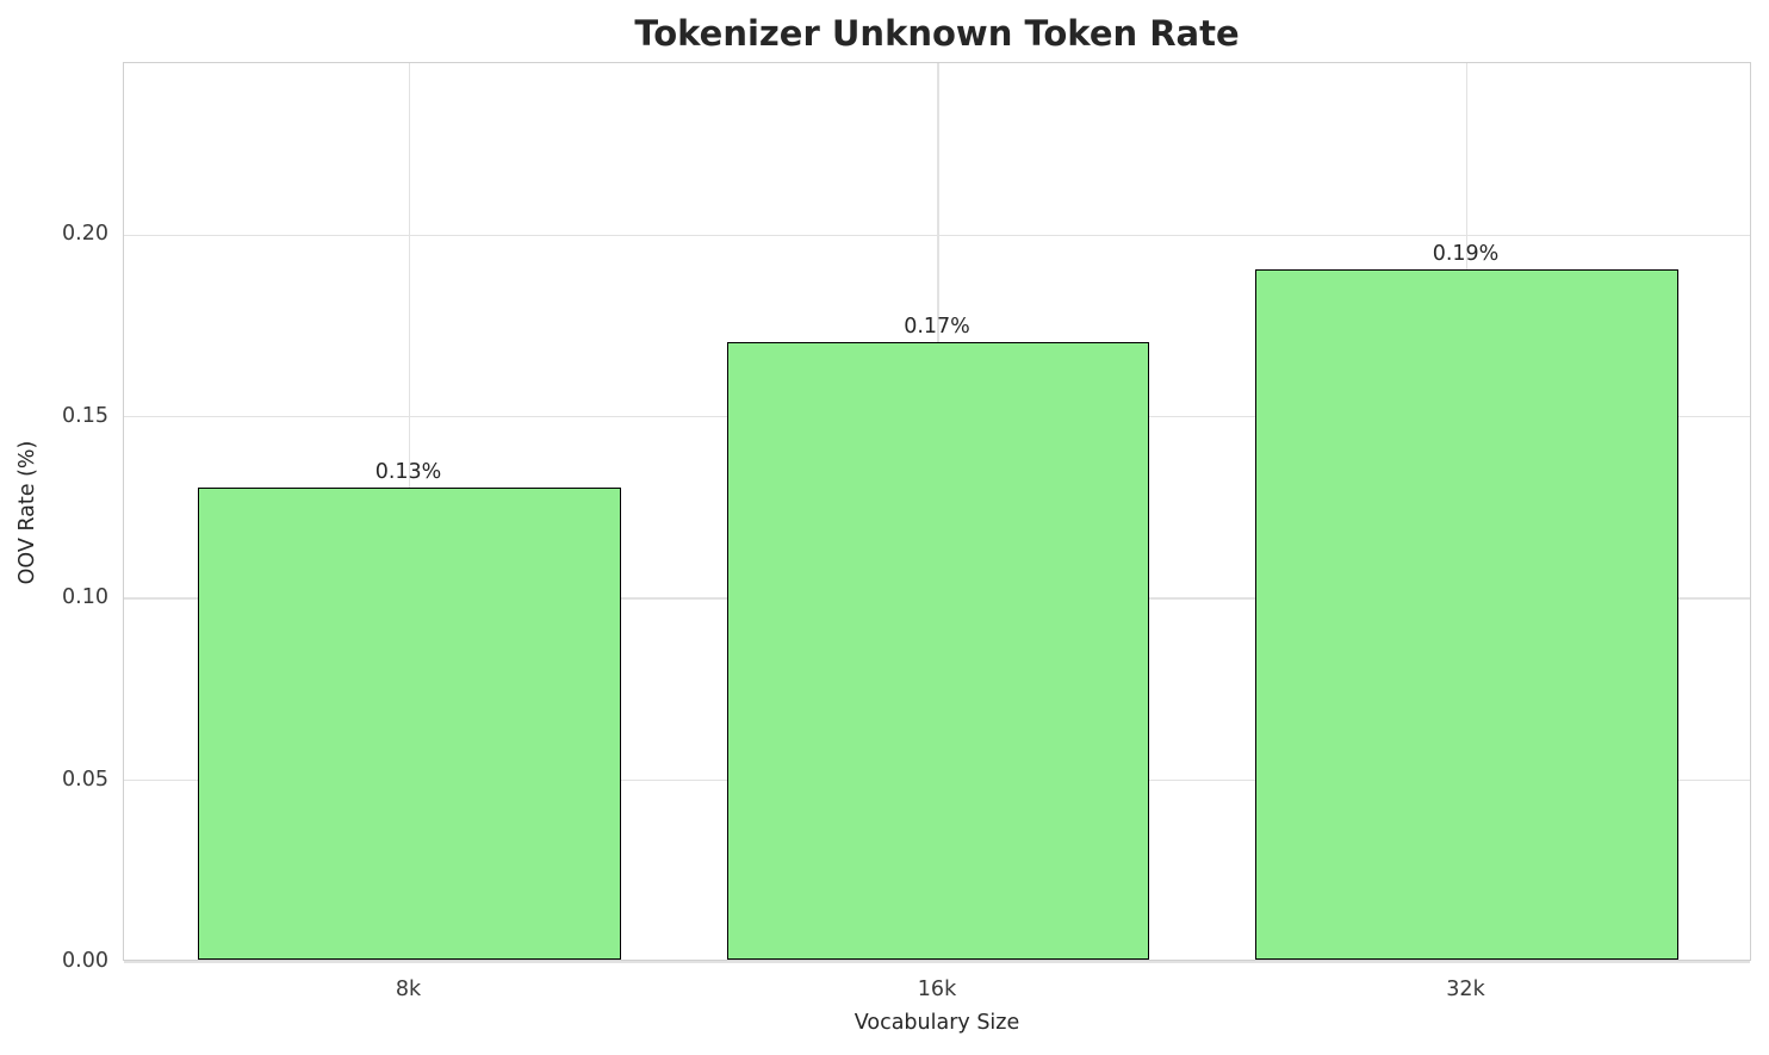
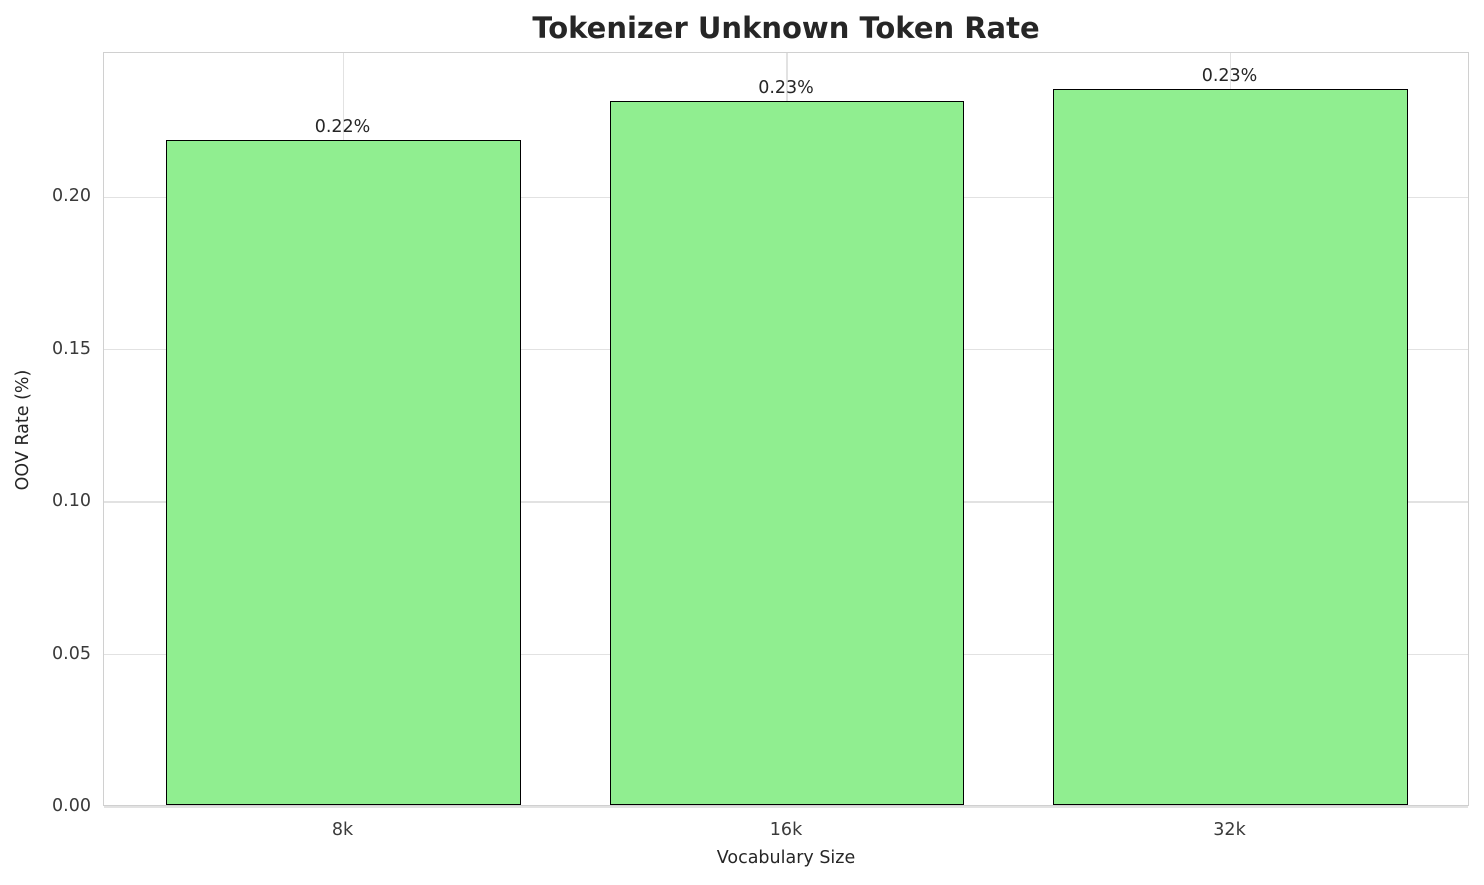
8k: 0.13% -> 0.22%
16k: 0.17% -> 0.23%
32k: 0.19% -> 0.23%
